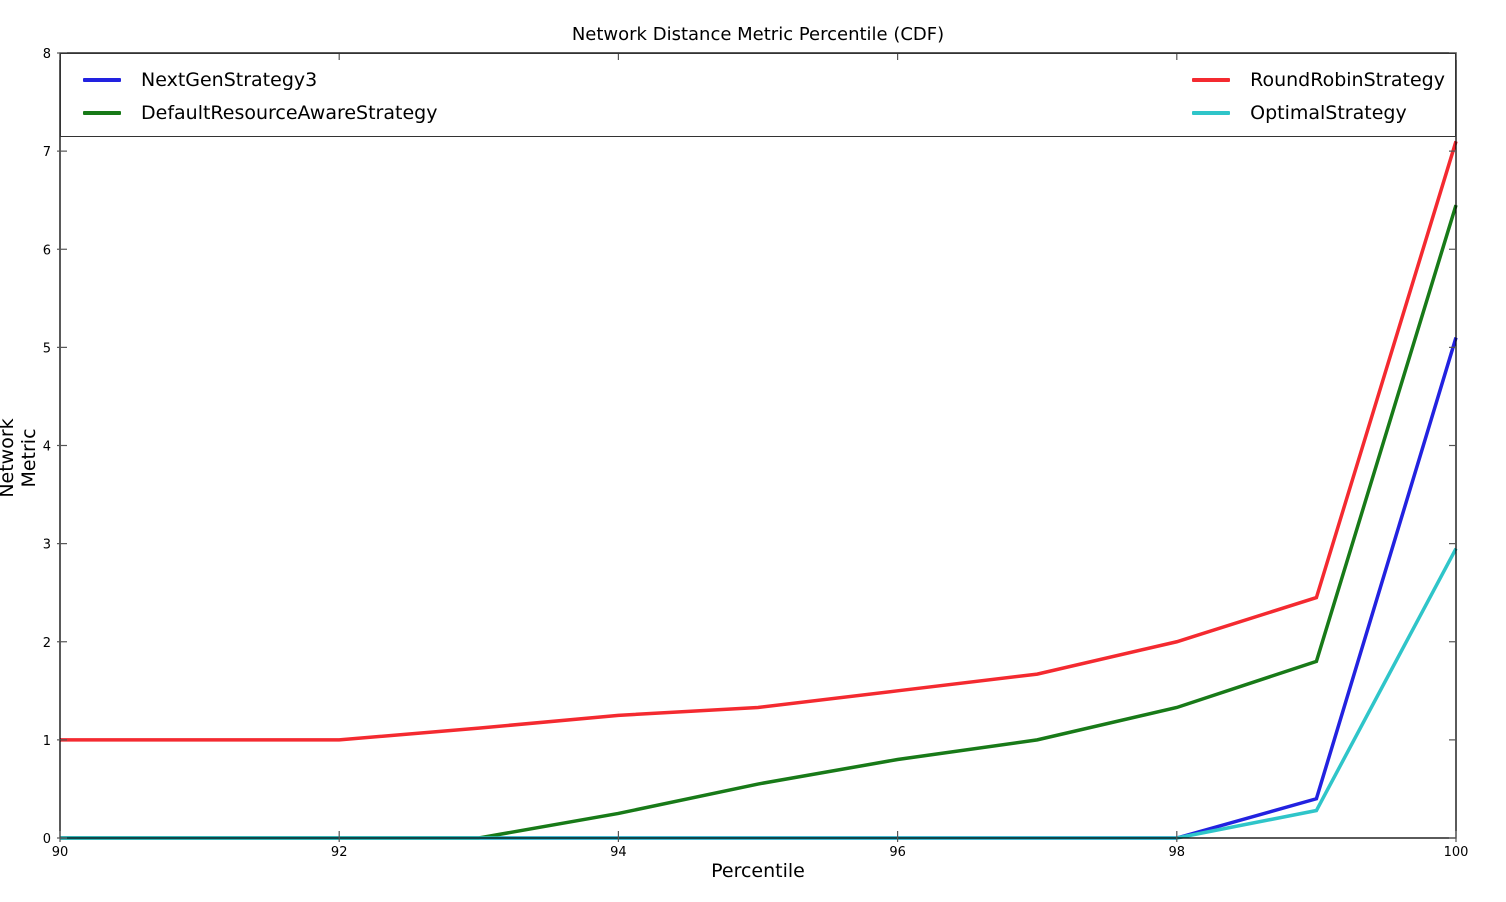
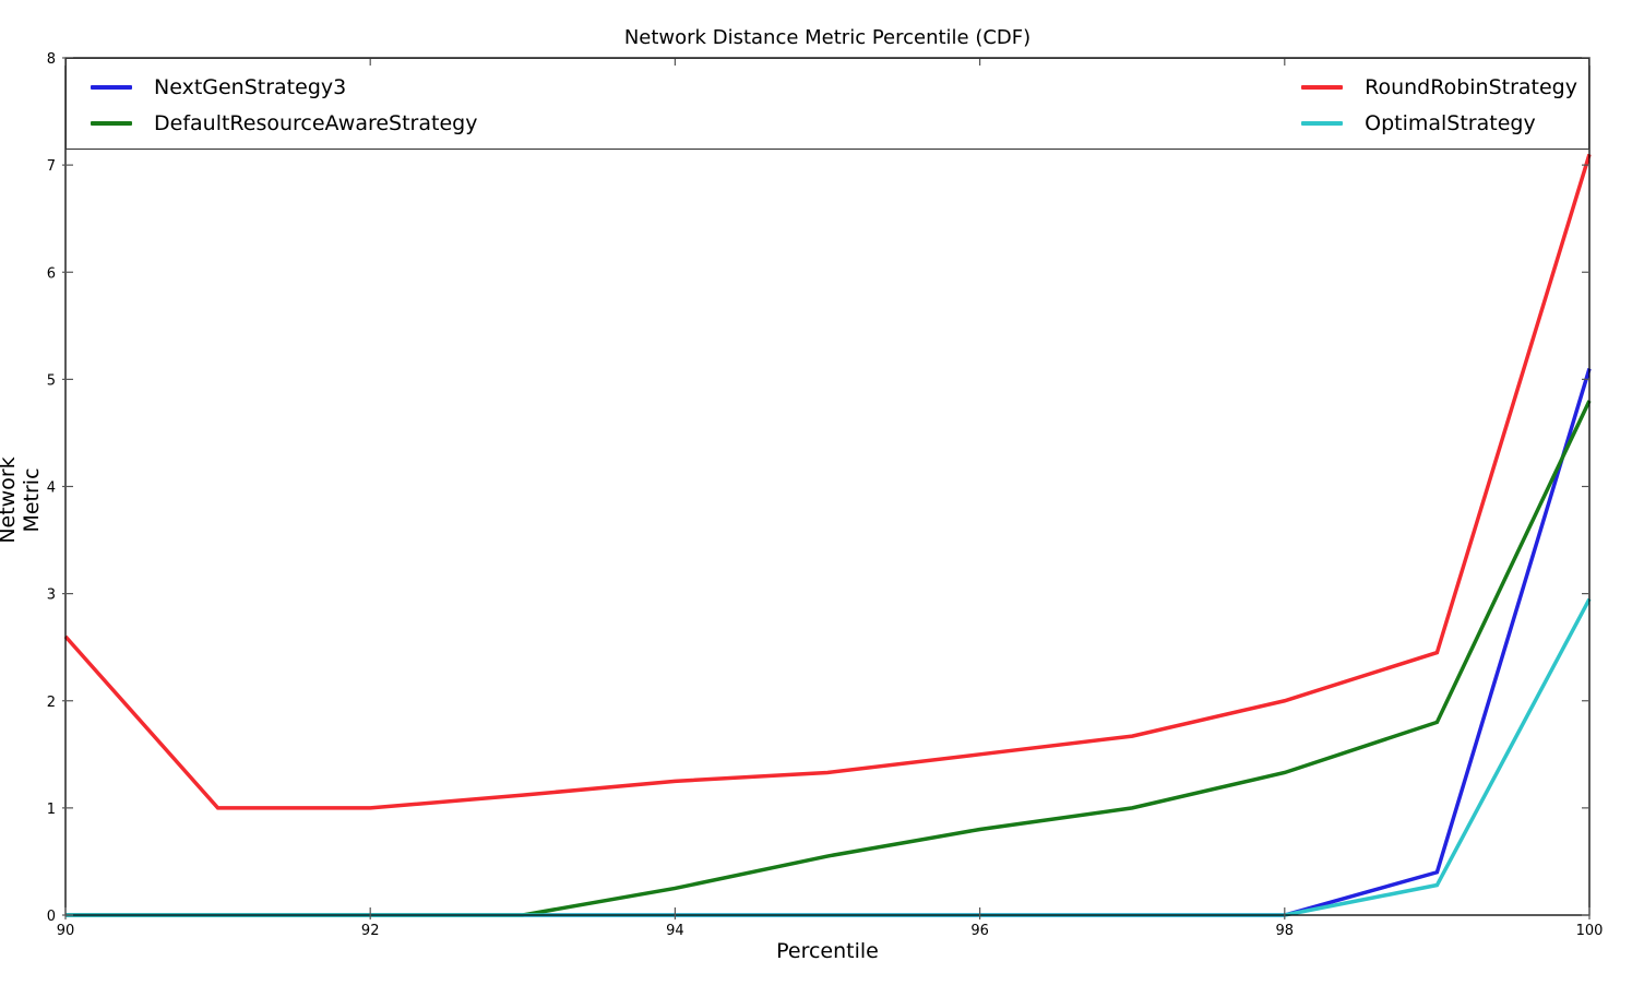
RoundRobinStrategy/90: 1.0 -> 2.6
DefaultResourceAwareStrategy/100: 6.5 -> 4.8
